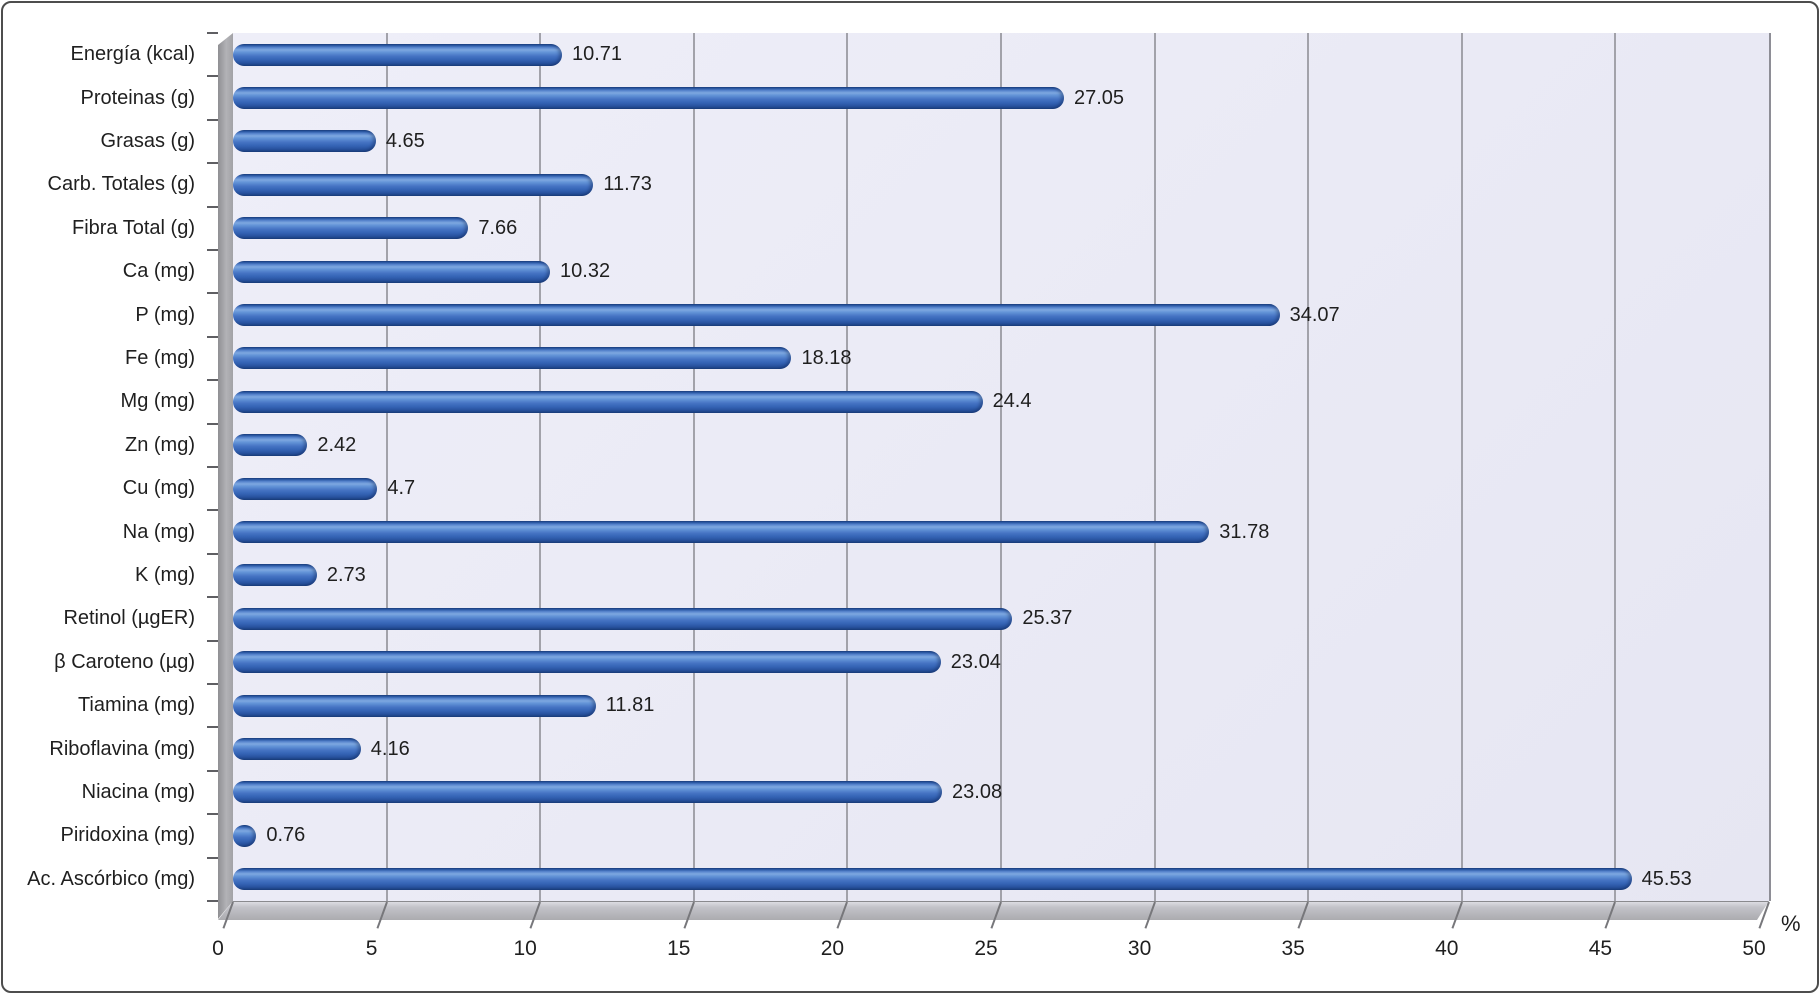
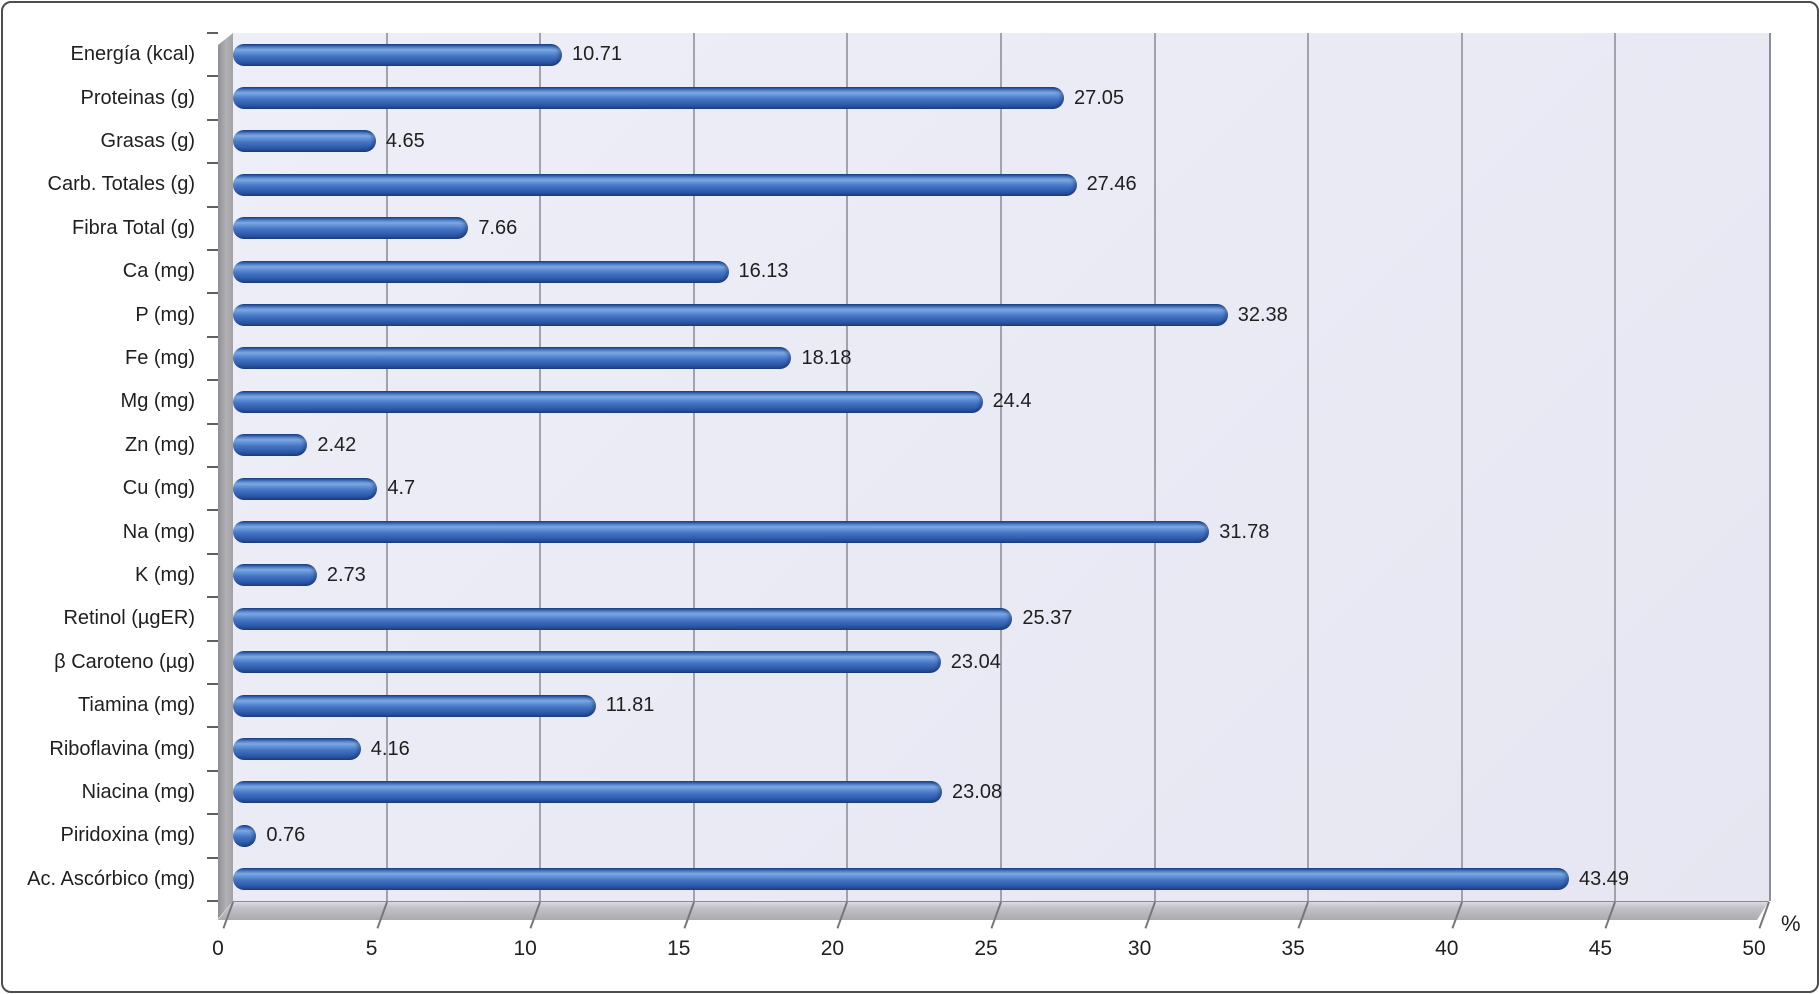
Carb. Totales (g): 11.73 -> 27.46
Ca (mg): 10.32 -> 16.13
P (mg): 34.07 -> 32.38
Ac. Ascórbico (mg): 45.53 -> 43.49
